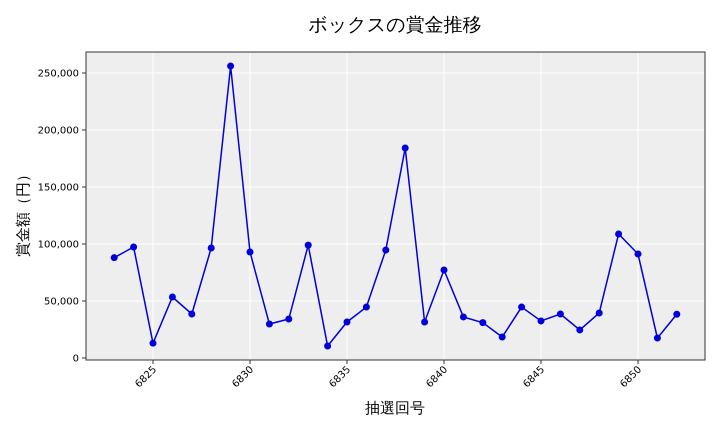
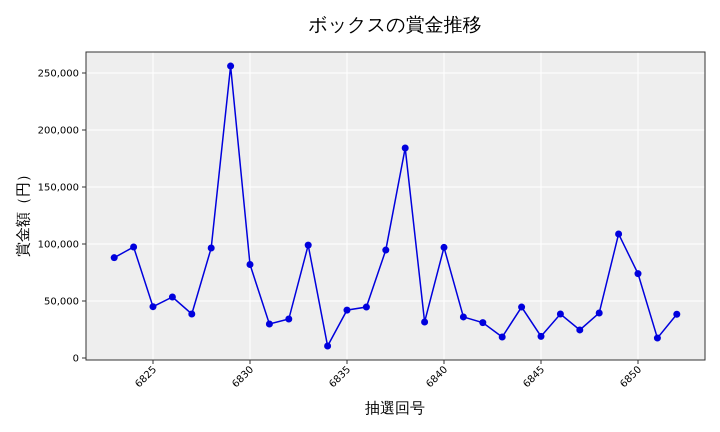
6825: 13000 -> 45000
6830: 93000 -> 82000
6835: 32000 -> 42000
6840: 77000 -> 97000
6845: 32000 -> 19000
6850: 91000 -> 74000
